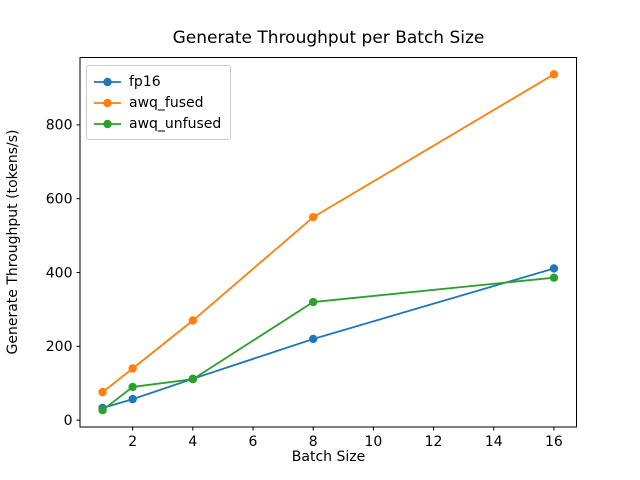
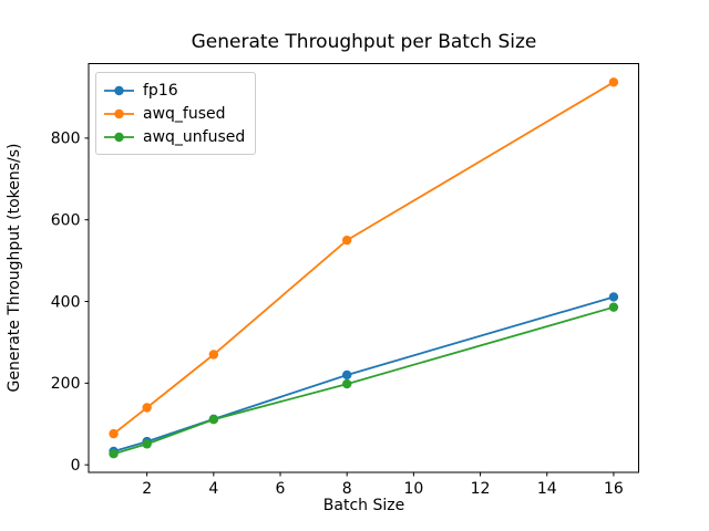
awq_unfused/2: 90 -> 50
awq_unfused/8: 320 -> 200
